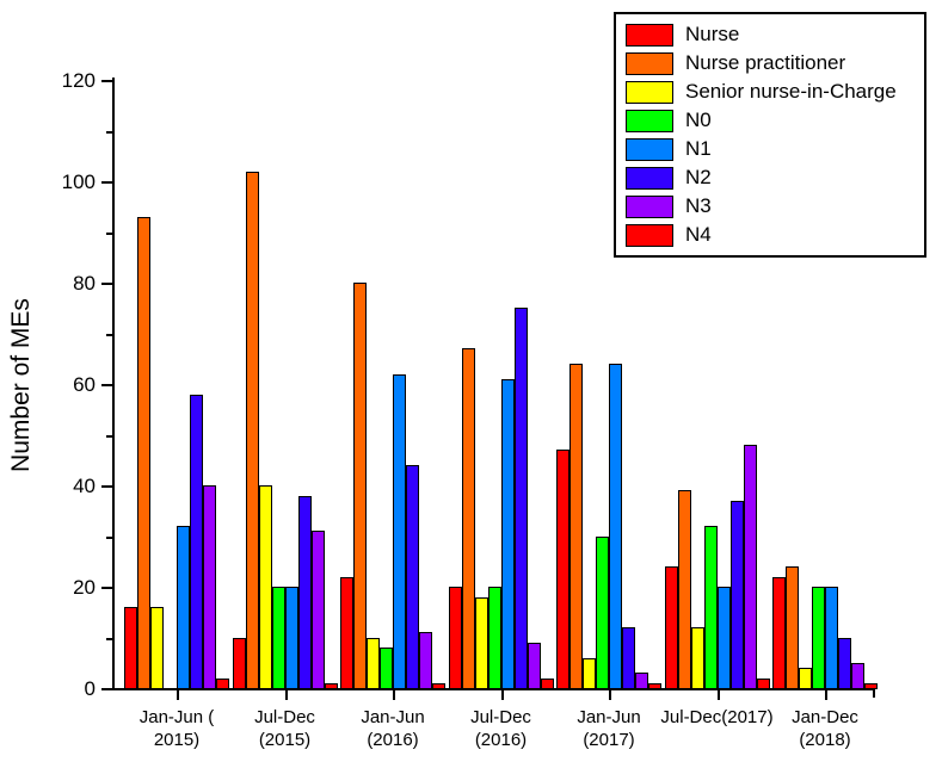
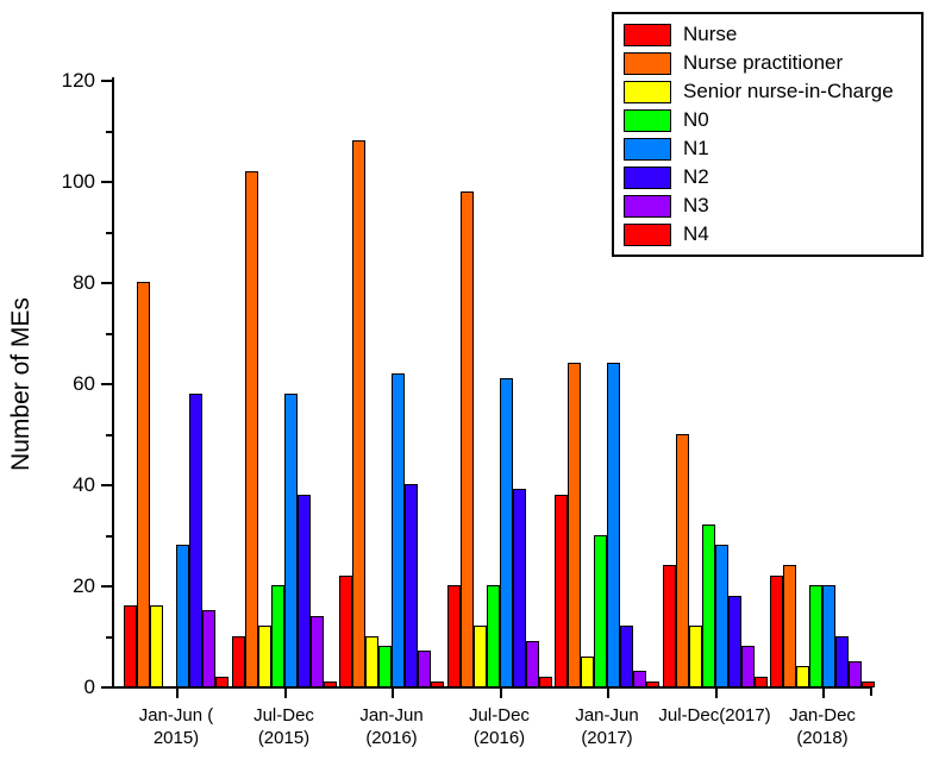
Nurse practitioner/Jan-Jun ( 2015): 93 -> 80
N1/Jan-Jun ( 2015): 32 -> 28
N3/Jan-Jun ( 2015): 40 -> 15
Senior nurse-in-Charge/Jul-Dec (2015): 40 -> 12
N1/Jul-Dec (2015): 20 -> 58
N3/Jul-Dec (2015): 31 -> 14
Nurse practitioner/Jan-Jun (2016): 80 -> 108
N2/Jan-Jun (2016): 44 -> 40
N3/Jan-Jun (2016): 11 -> 7
Nurse practitioner/Jul-Dec (2016): 67 -> 98
Senior nurse-in-Charge/Jul-Dec (2016): 18 -> 12
N2/Jul-Dec (2016): 75 -> 39
Nurse/Jan-Jun (2017): 47 -> 38
Nurse practitioner/Jul-Dec(2017): 39 -> 50
N1/Jul-Dec(2017): 20 -> 28
N2/Jul-Dec(2017): 37 -> 18
N3/Jul-Dec(2017): 48 -> 8
